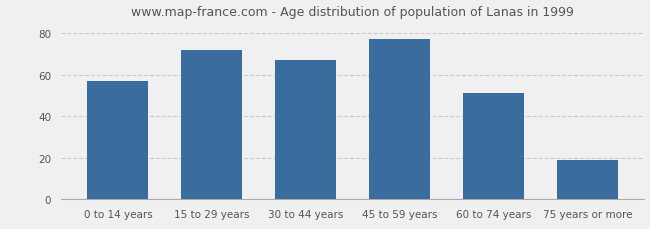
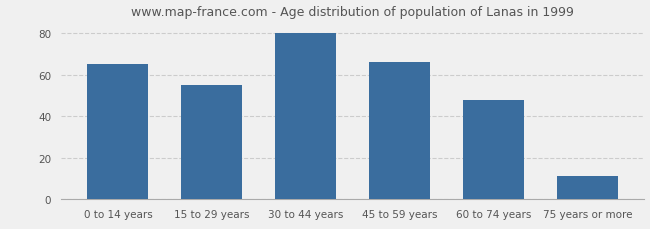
0 to 14 years: 57 -> 65
15 to 29 years: 72 -> 55
30 to 44 years: 67 -> 80
45 to 59 years: 77 -> 66
60 to 74 years: 51 -> 48
75 years or more: 19 -> 11
